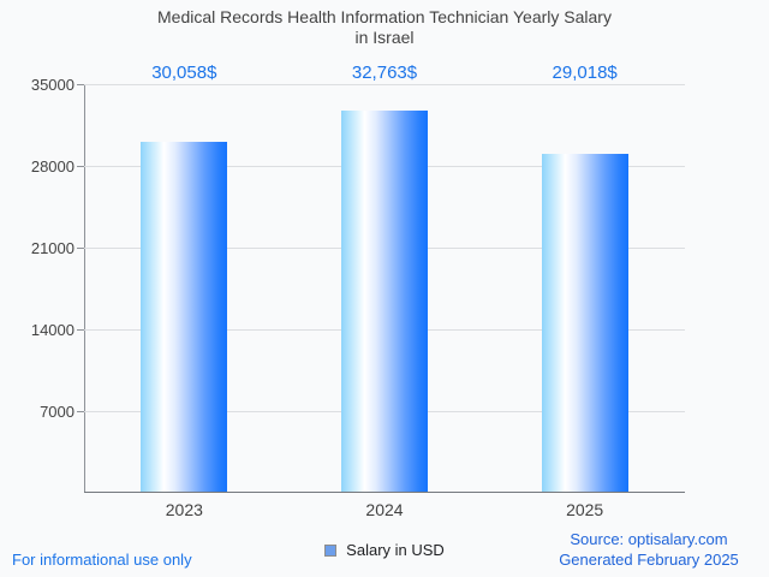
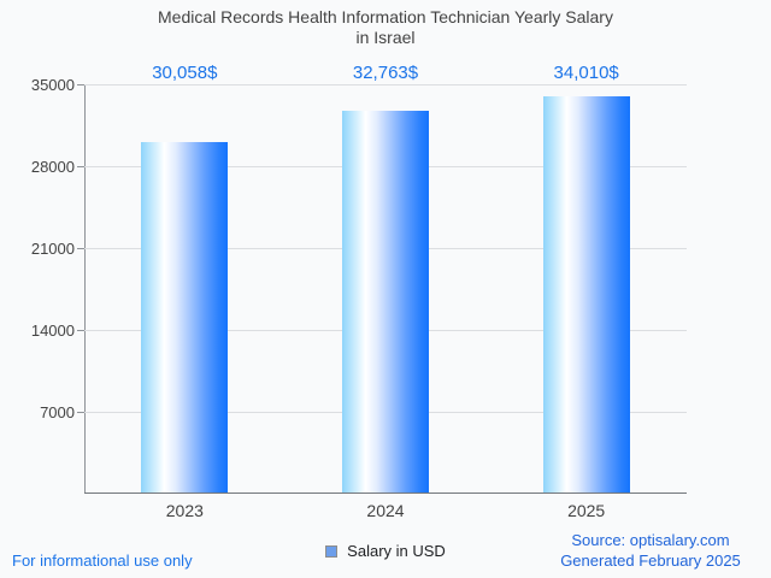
2025: 29,018 -> 34,010
